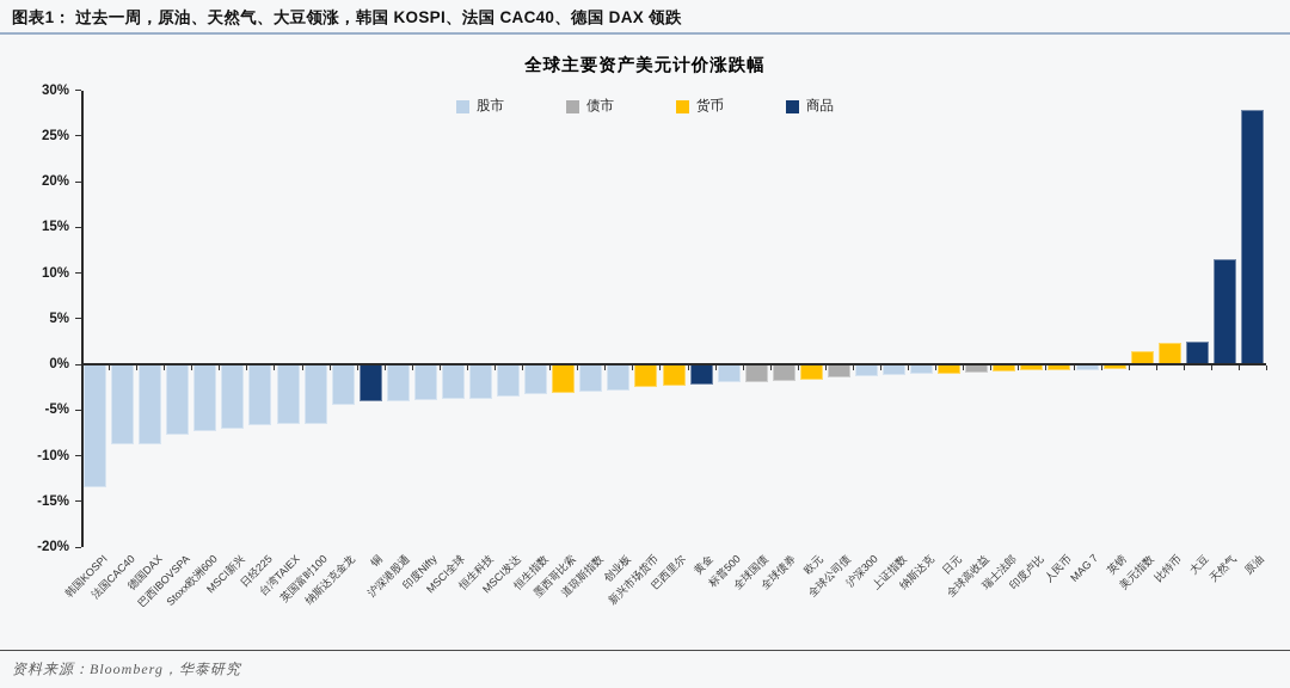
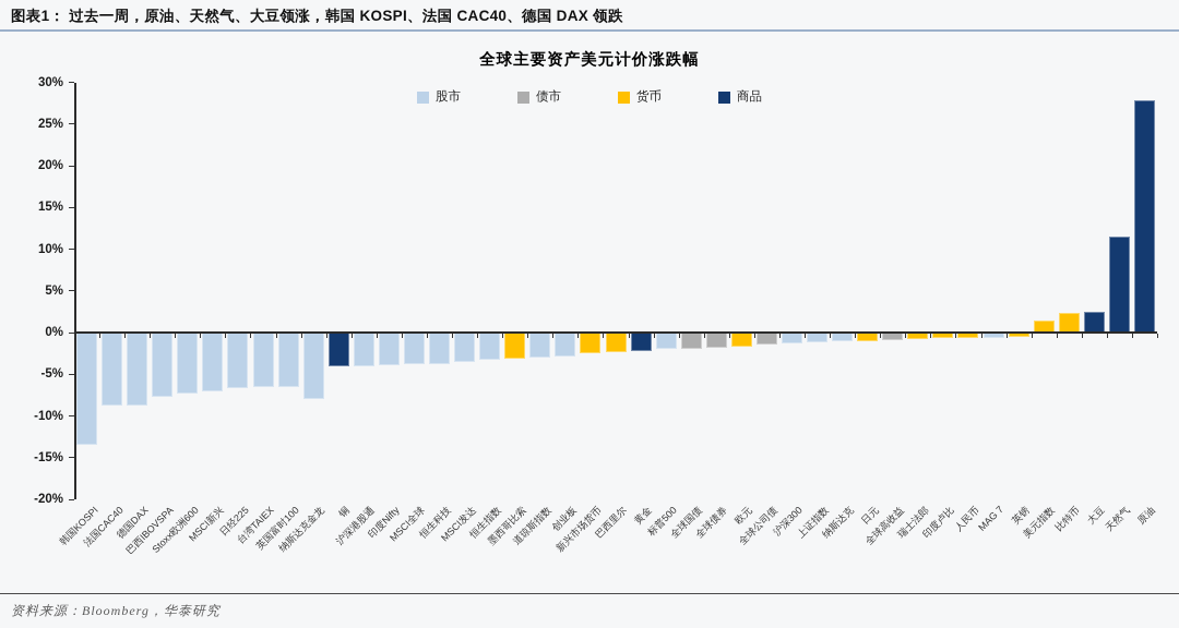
纳斯达克金龙: -4% -> -8%
